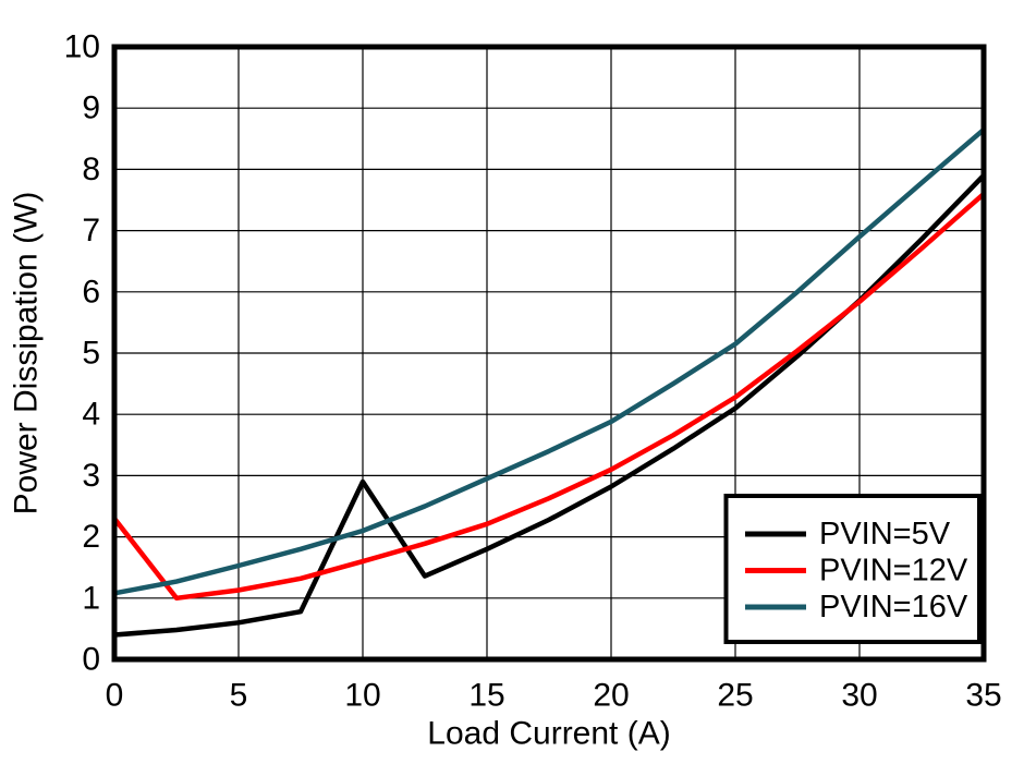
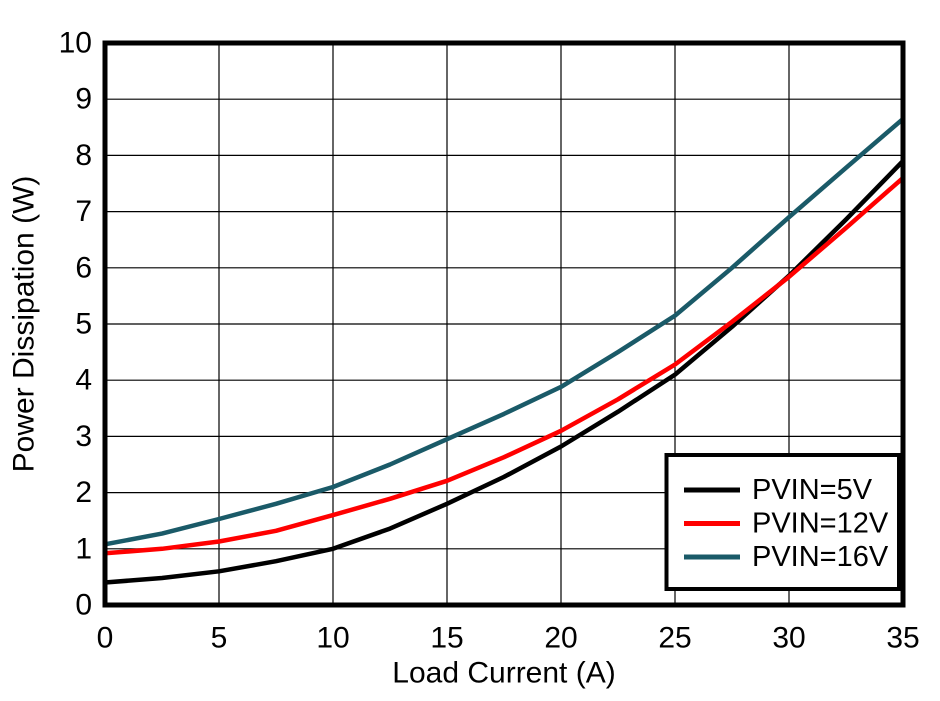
PVIN=12V/0: 2.3 -> 0.9
PVIN=5V/10: 2.9 -> 1.0
